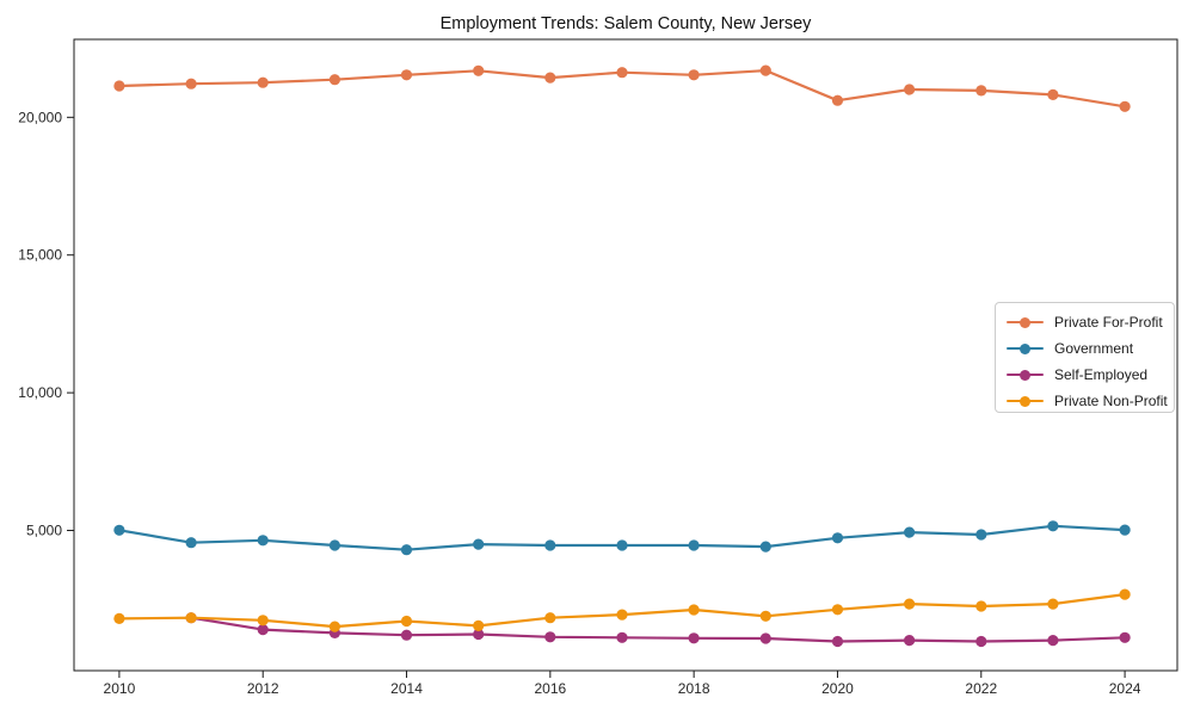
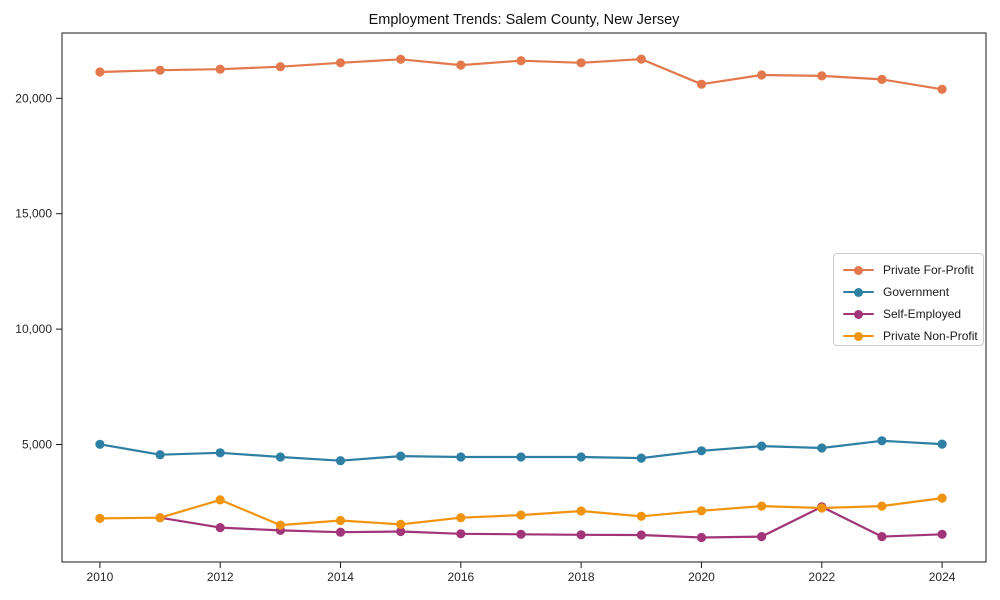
Private Non-Profit/2012: 1700 -> 2600
Self-Employed/2022: 1000 -> 2300
